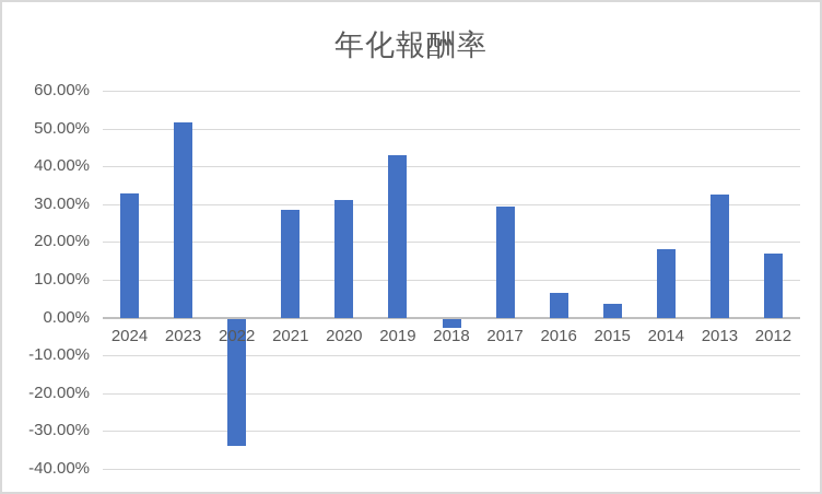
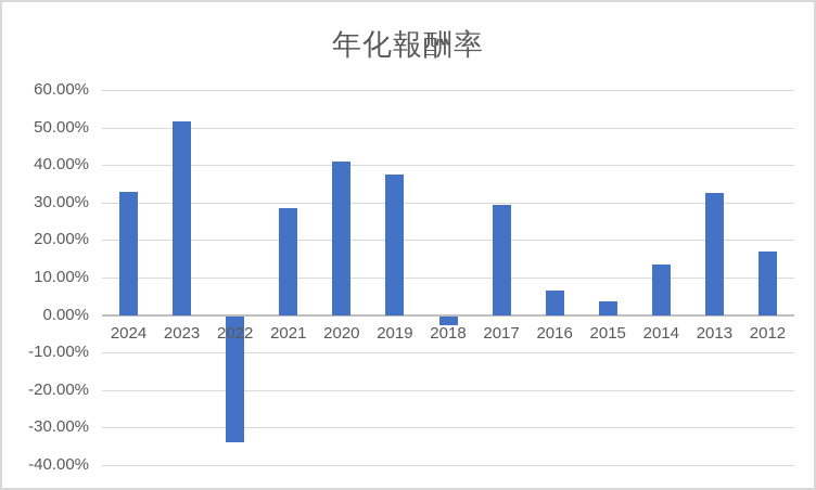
2020: 31% -> 41%
2019: 43% -> 38%
2014: 18% -> 14%
